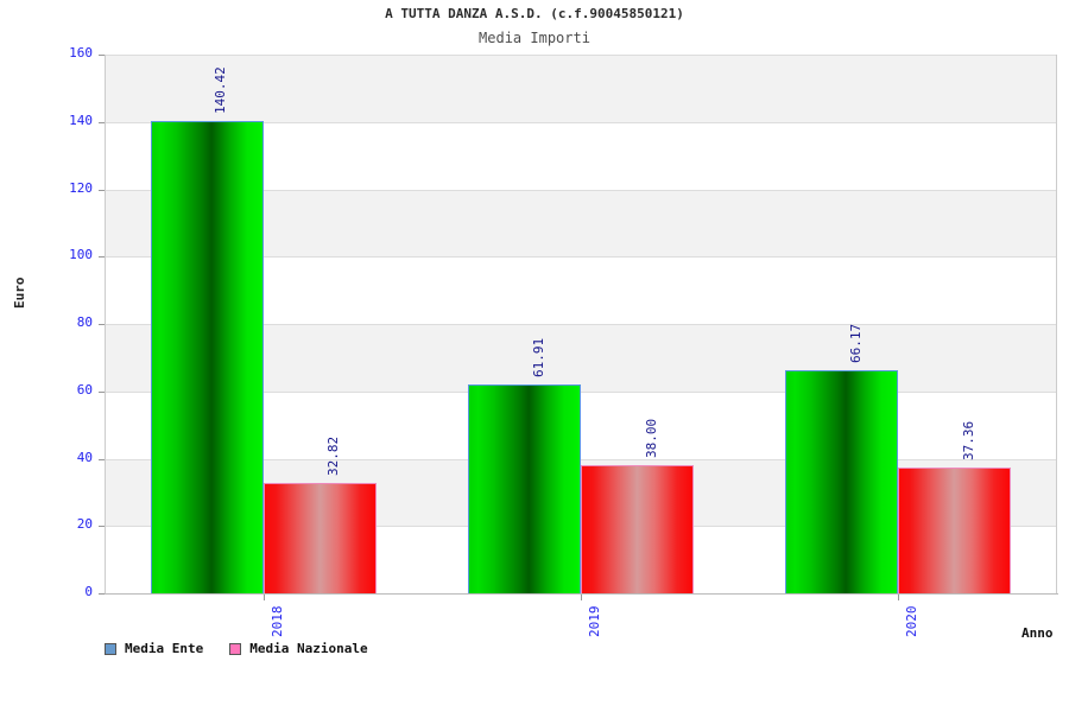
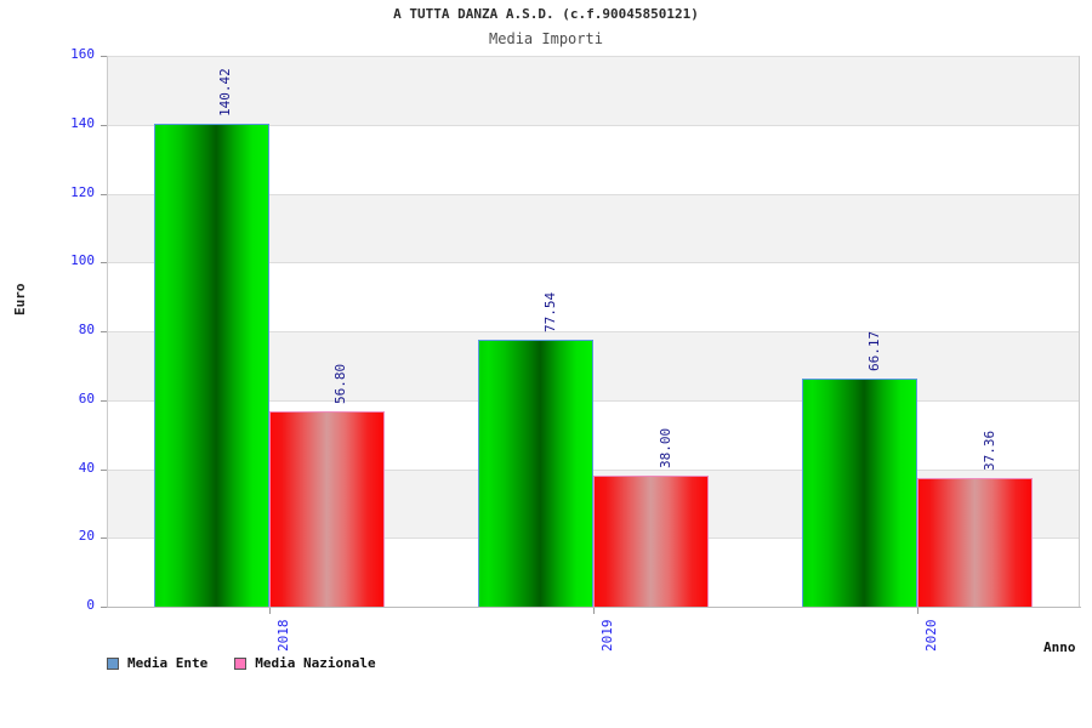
Media Nazionale/2018: 32.82 -> 56.80
Media Ente/2019: 61.91 -> 77.54
